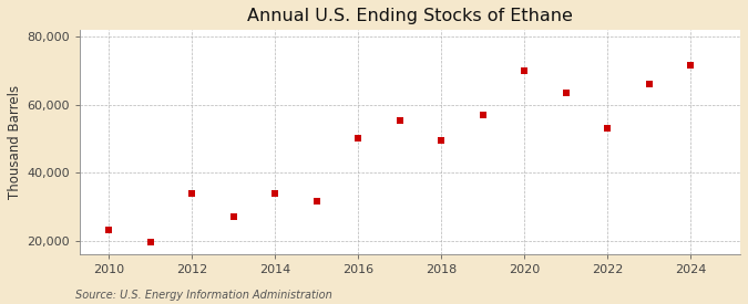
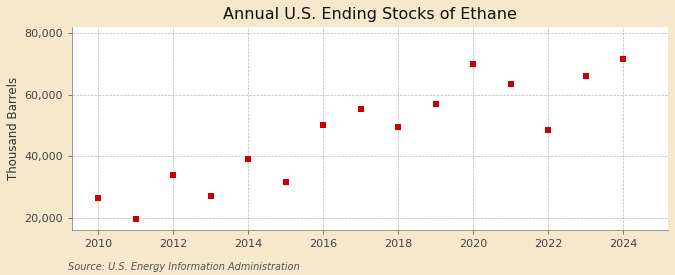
2010: 23,000 -> 26,500
2014: 34,000 -> 39,000
2022: 53,000 -> 48,500
